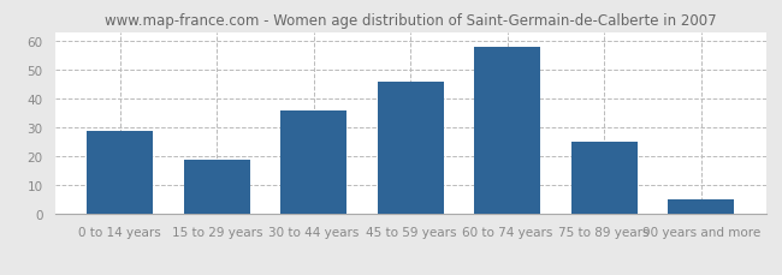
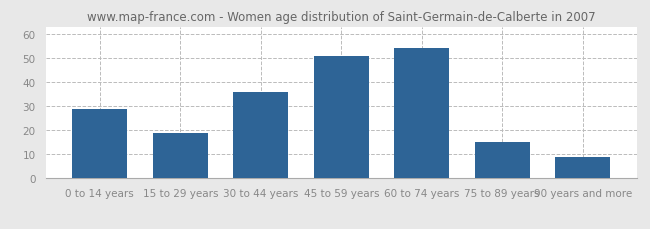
45 to 59 years: 46 -> 51
60 to 74 years: 58 -> 54
75 to 89 years: 25 -> 15
90 years and more: 5 -> 9
